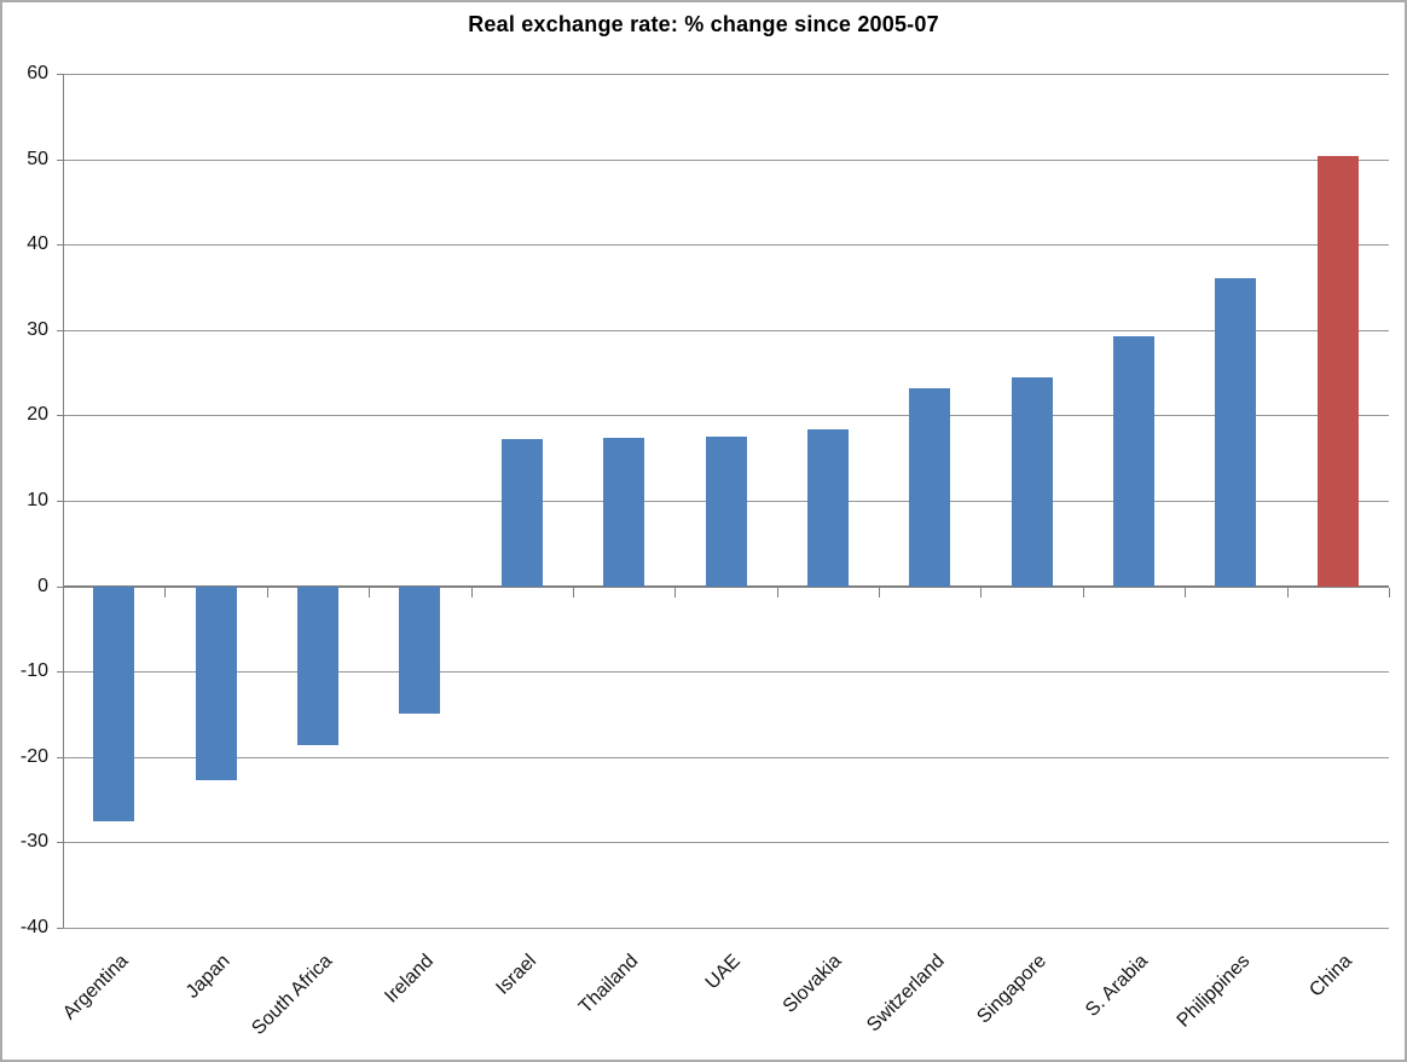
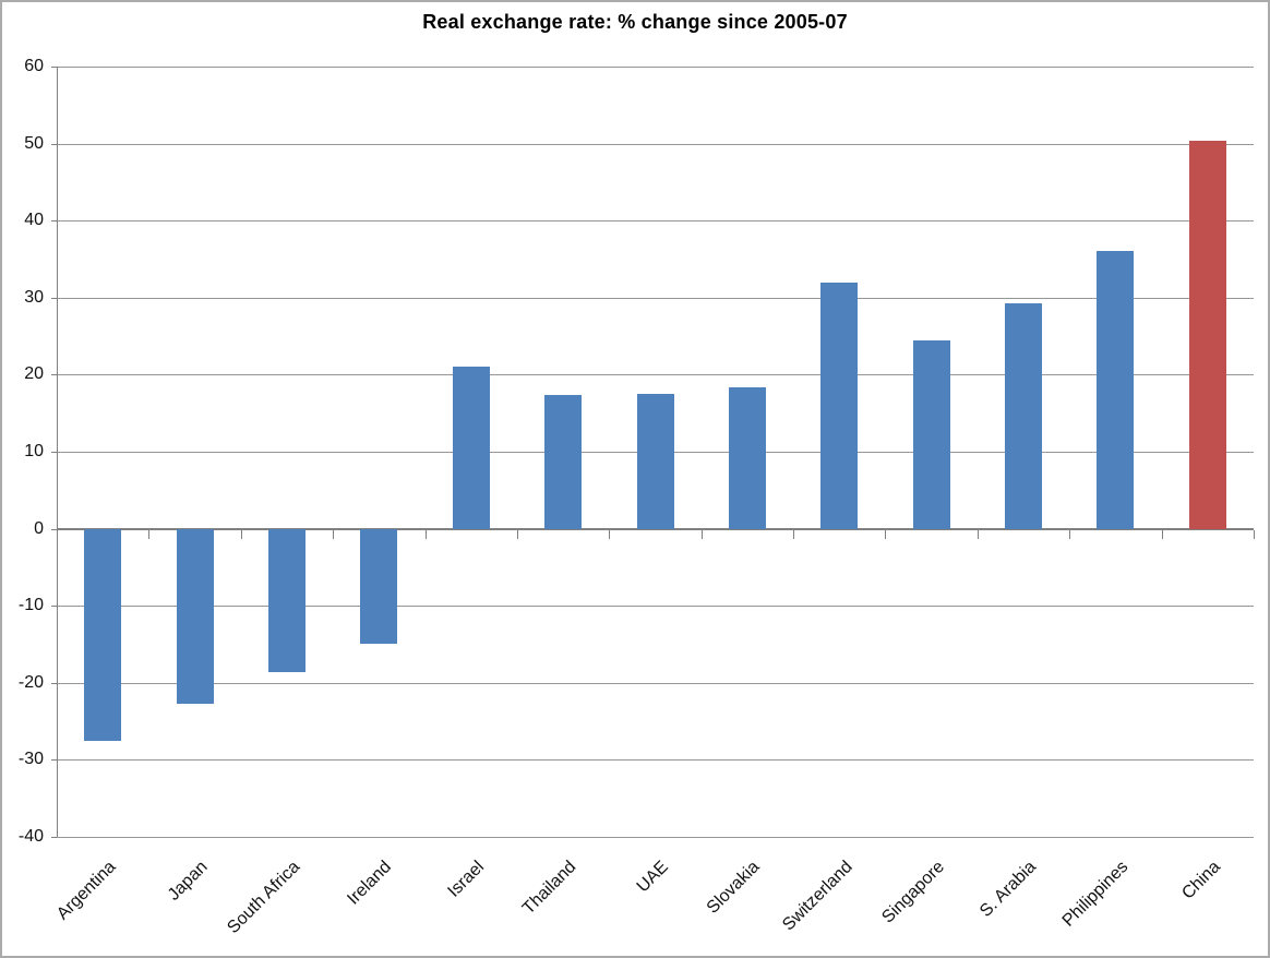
Israel: 17 -> 21
Switzerland: 23 -> 32
